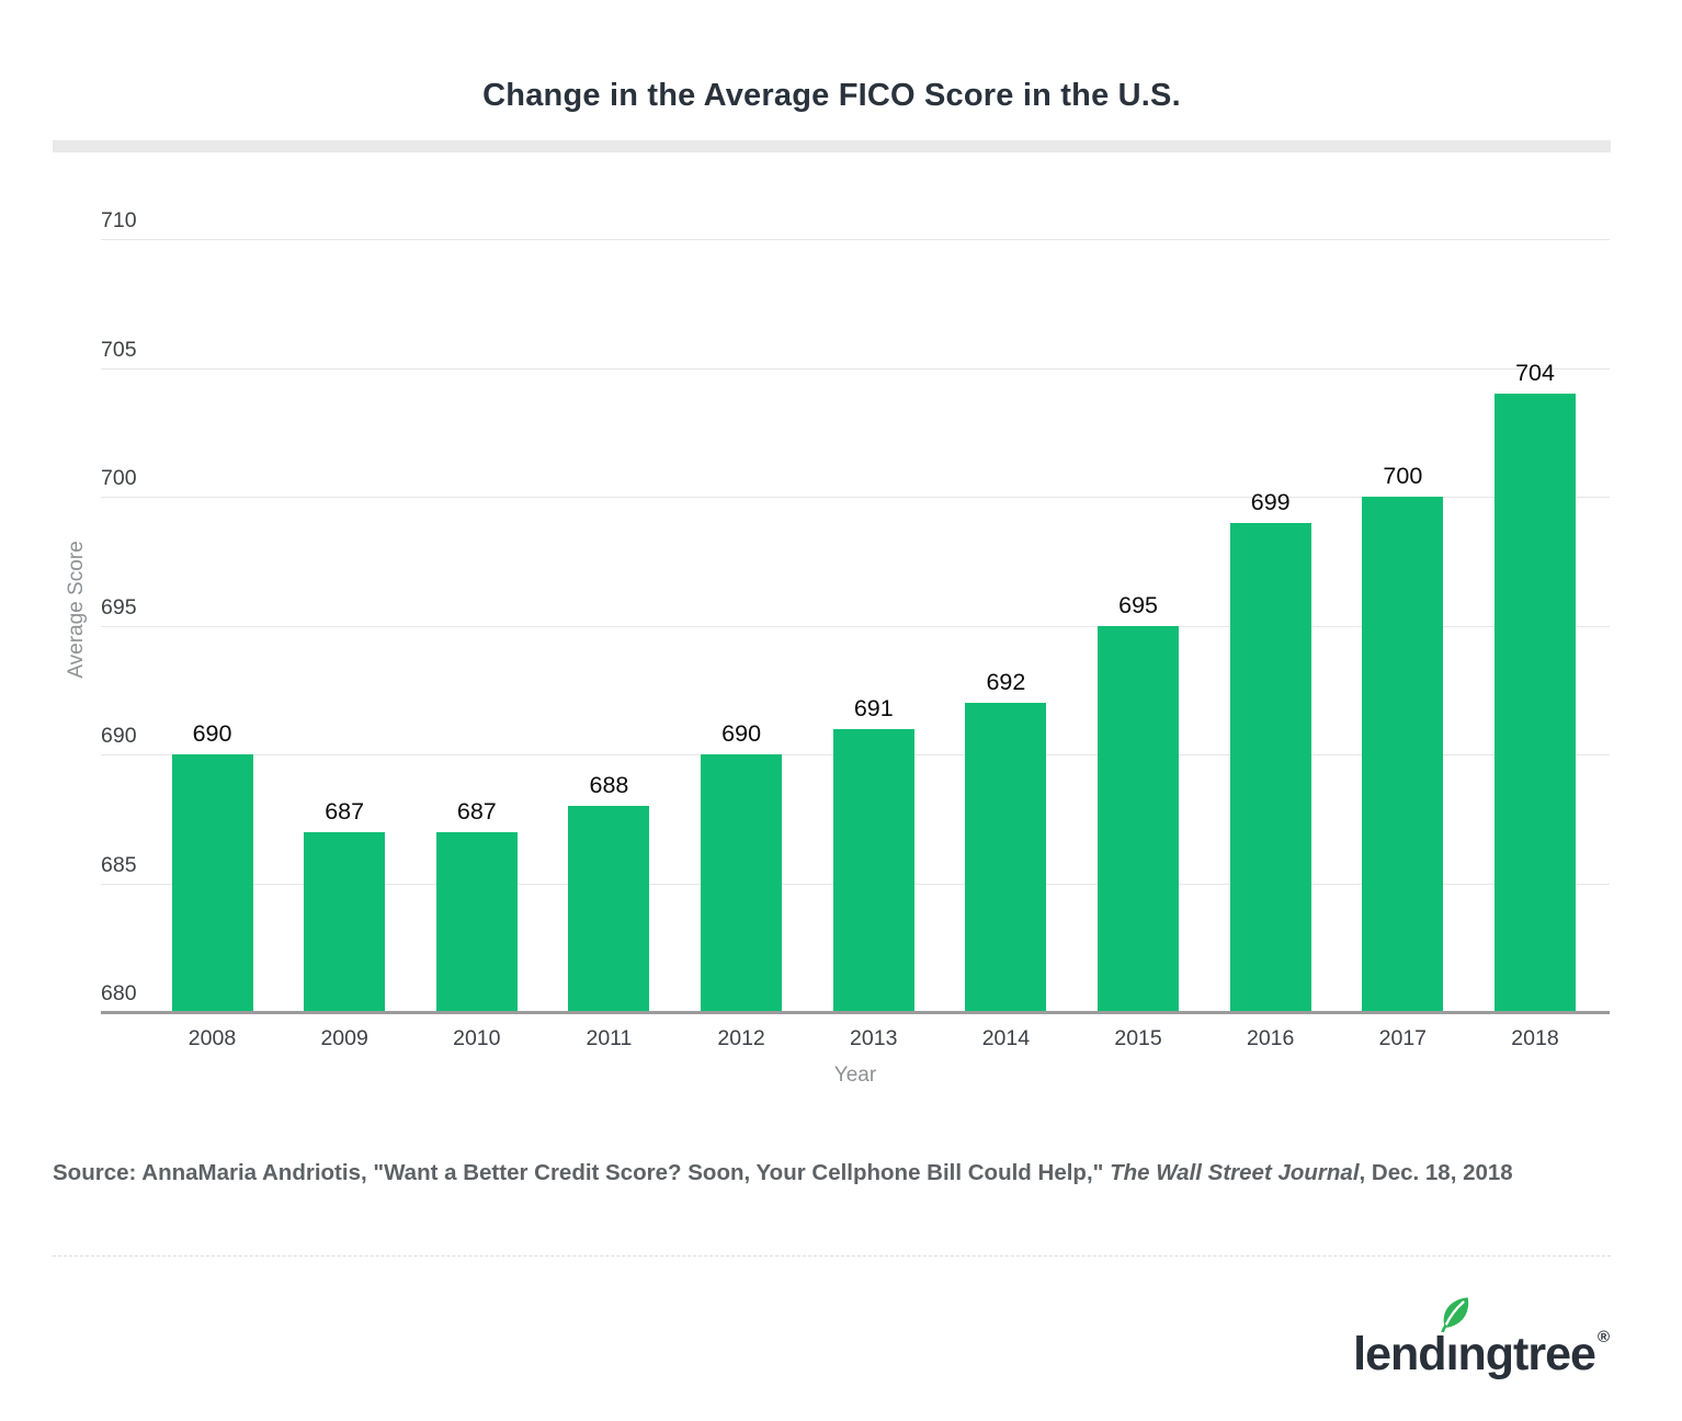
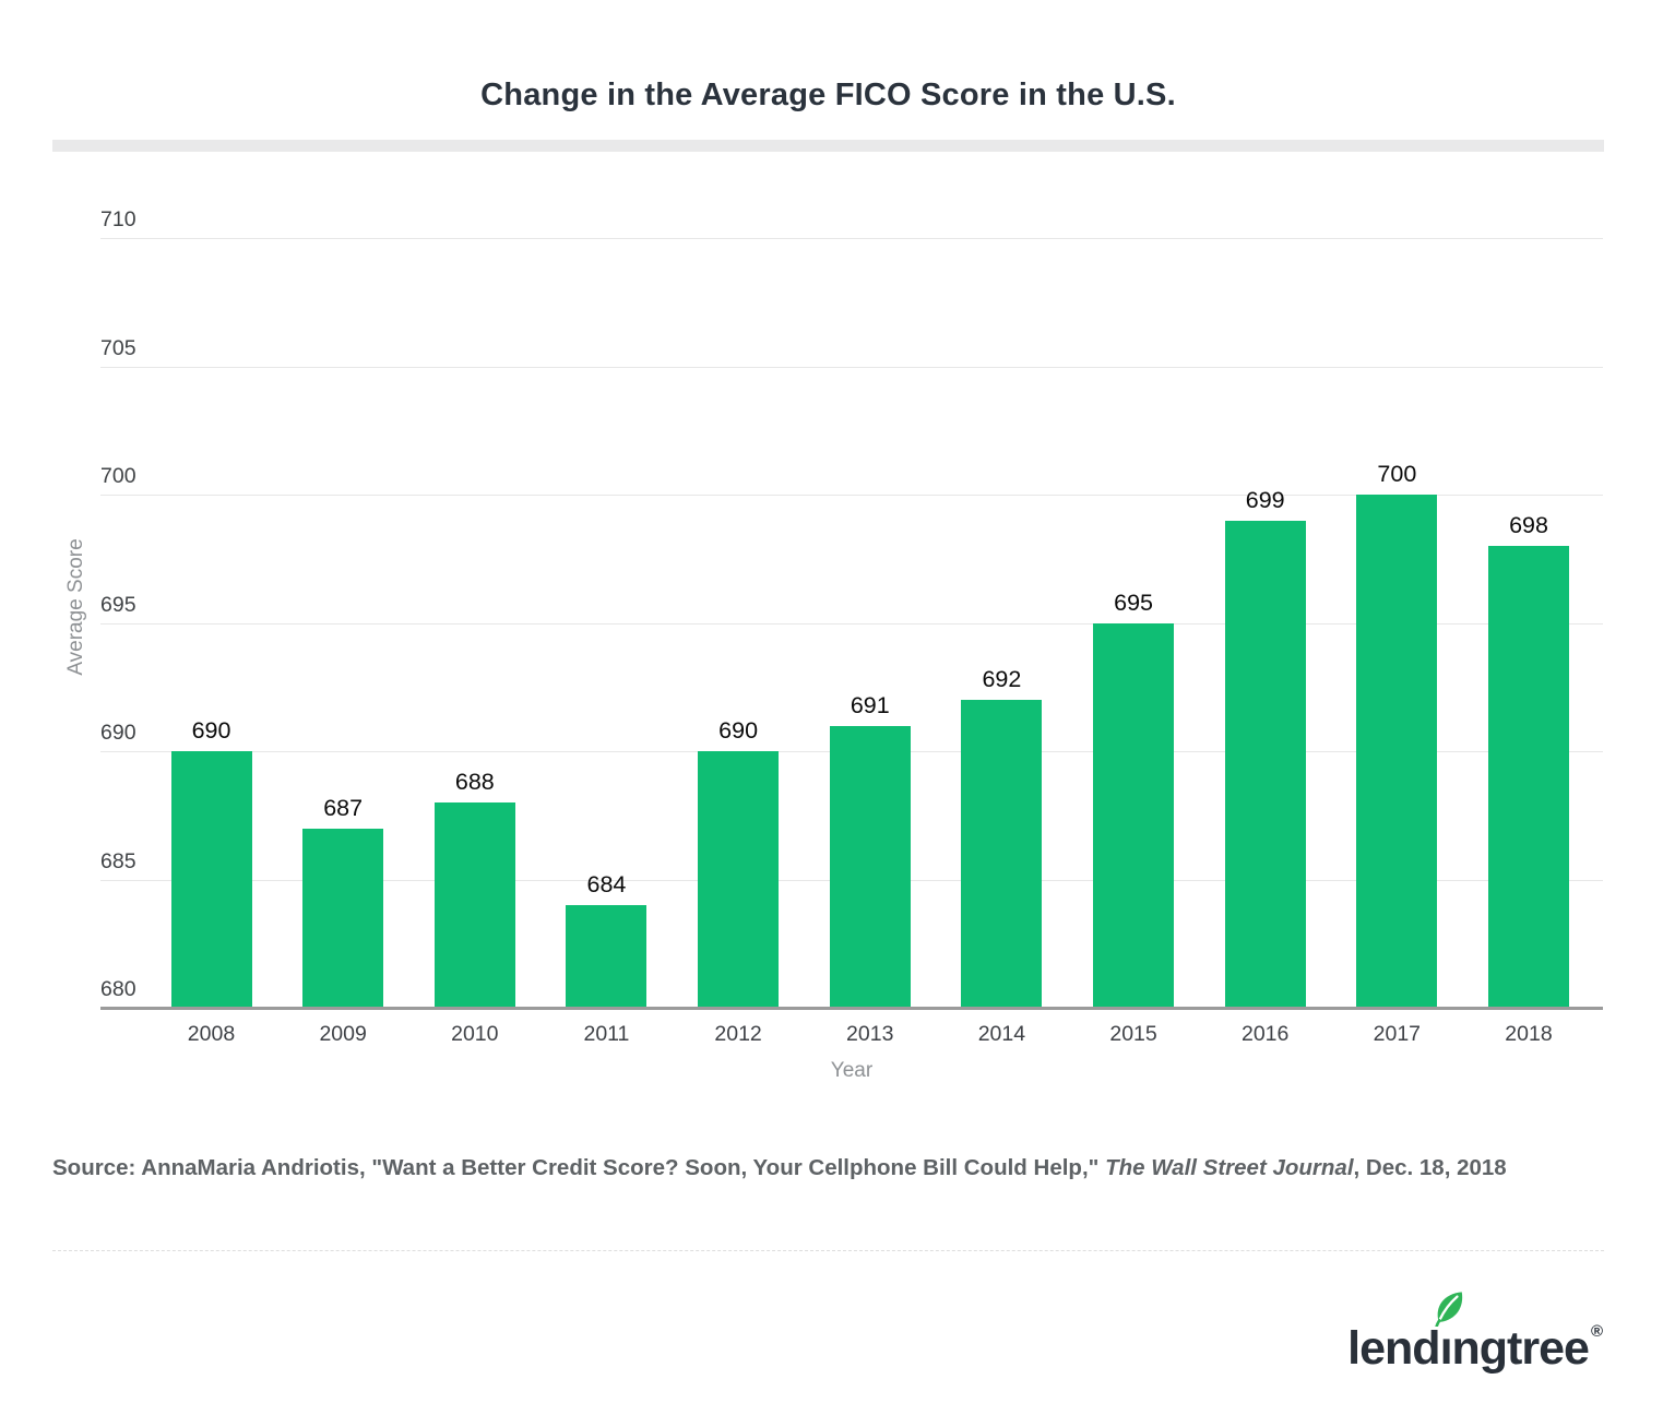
2010: 687 -> 688
2011: 688 -> 684
2018: 704 -> 698
